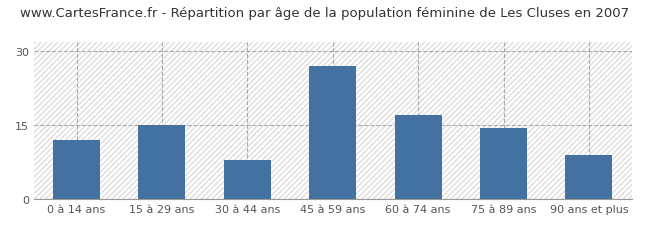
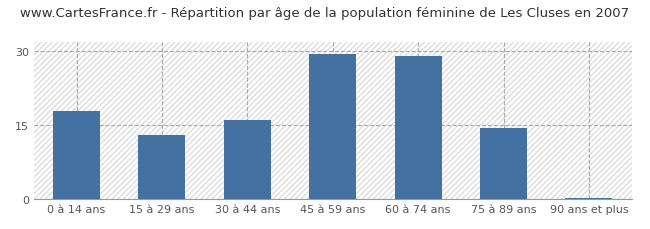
0 à 14 ans: 12.0 -> 18.0
15 à 29 ans: 15.0 -> 13.0
30 à 44 ans: 8.0 -> 16.0
45 à 59 ans: 27.0 -> 29.5
60 à 74 ans: 17.0 -> 29.0
90 ans et plus: 9.0 -> 0.3
